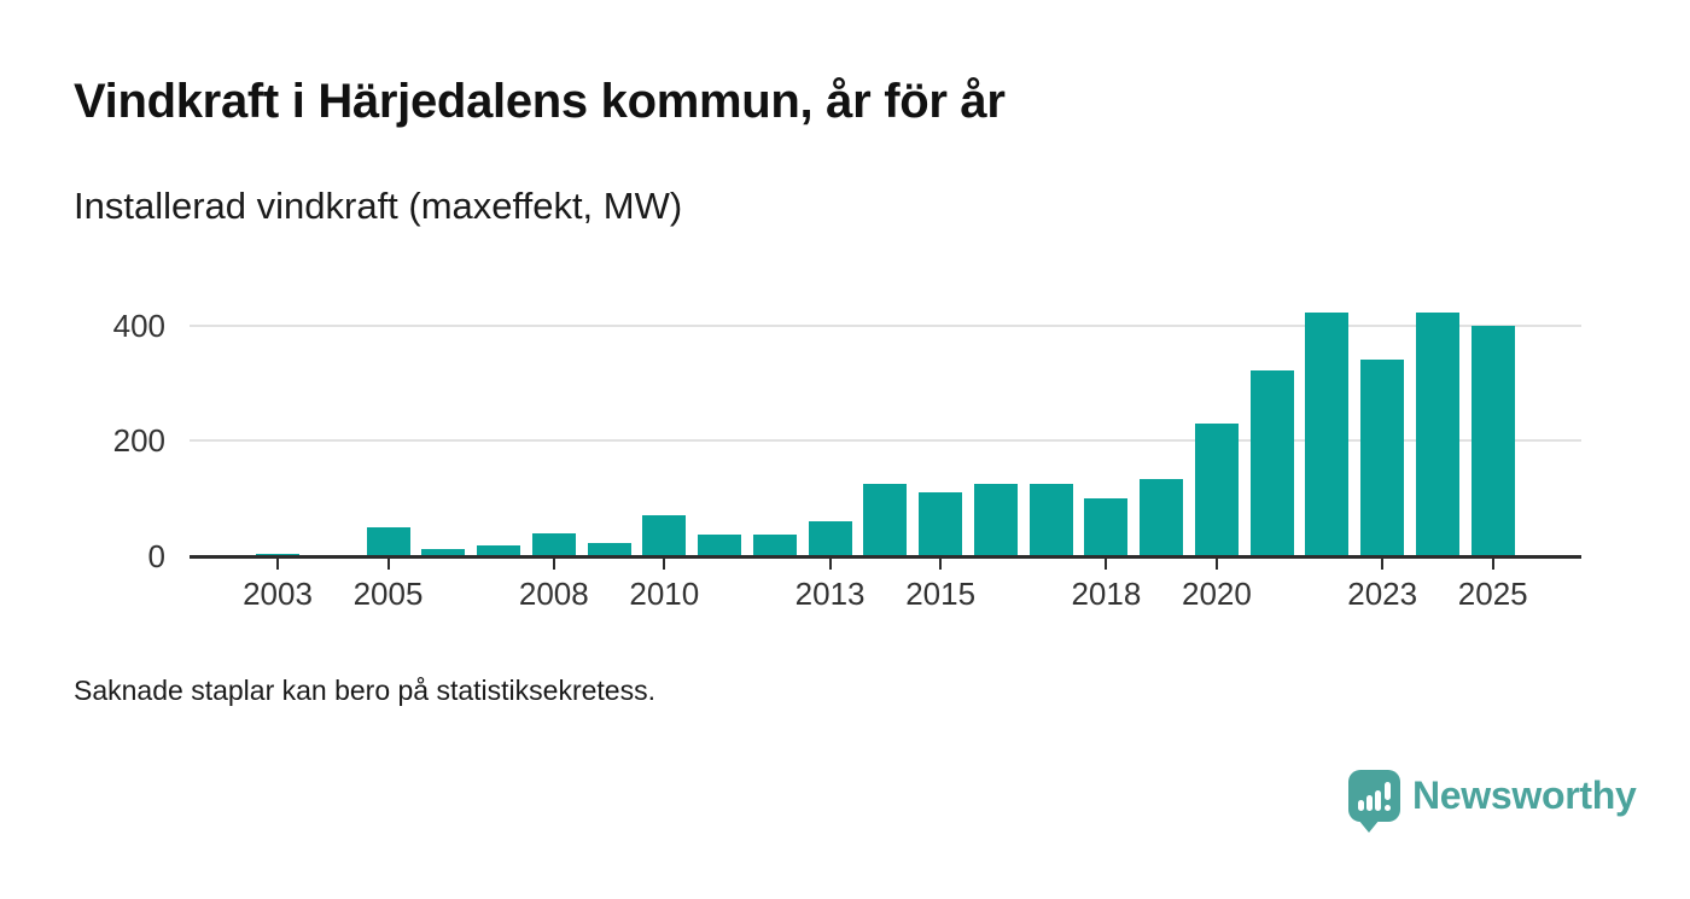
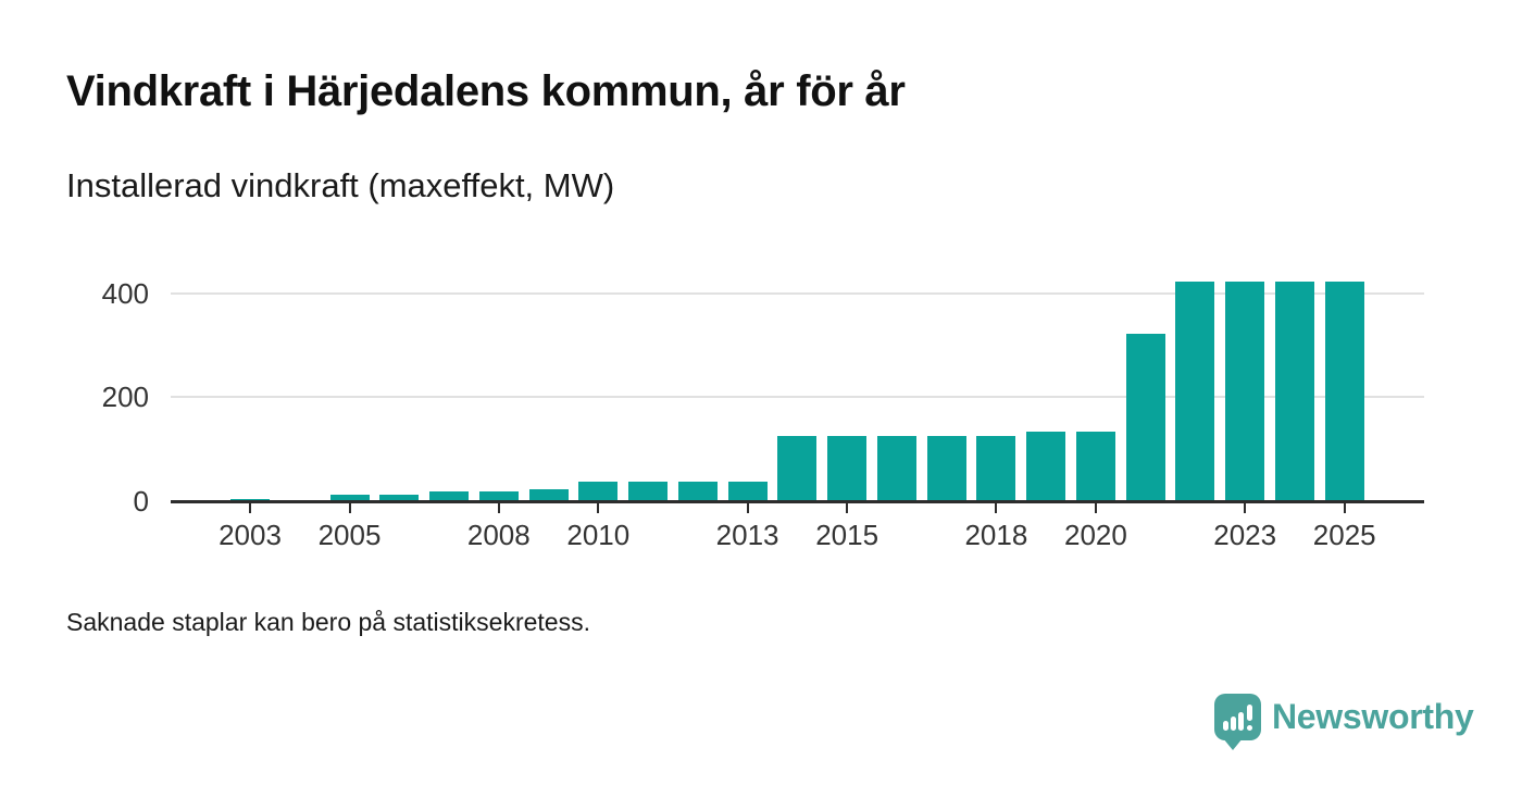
2005: 50 -> 10
2008: 40 -> 20
2010: 70 -> 40
2013: 60 -> 40
2015: 110 -> 120
2018: 100 -> 120
2020: 230 -> 130
2023: 340 -> 420
2025: 400 -> 420
